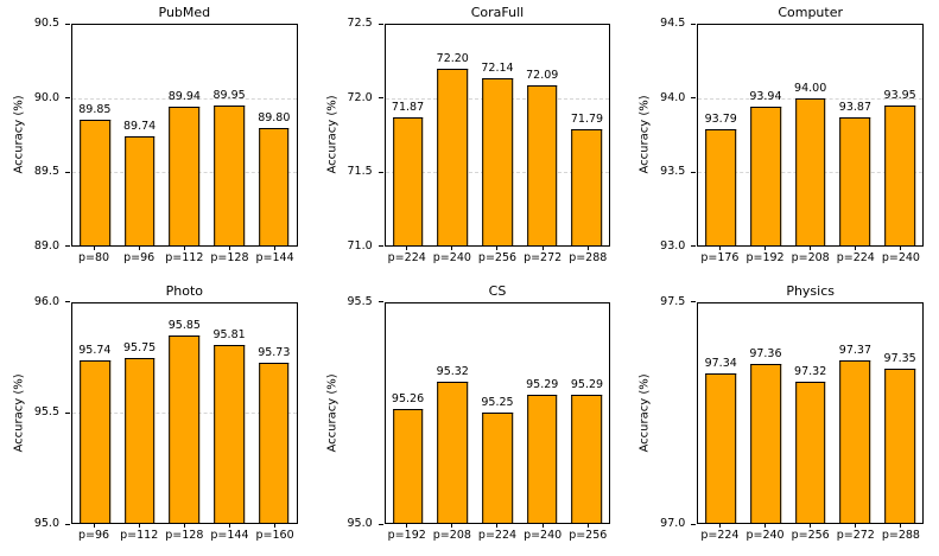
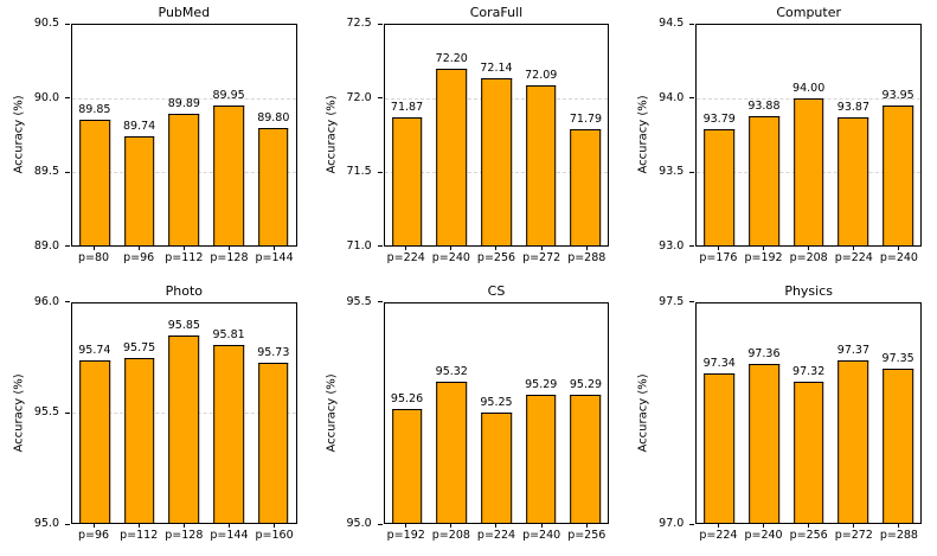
PubMed/p=112: 89.94 -> 89.89
Computer/p=192: 93.94 -> 93.88
